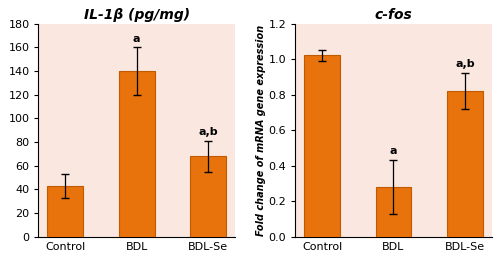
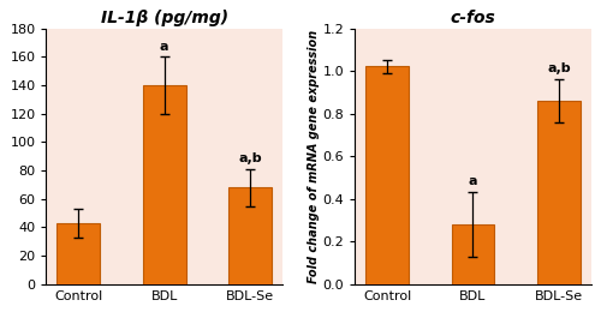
c-fos/BDL-Se: 0.82 -> 0.86
